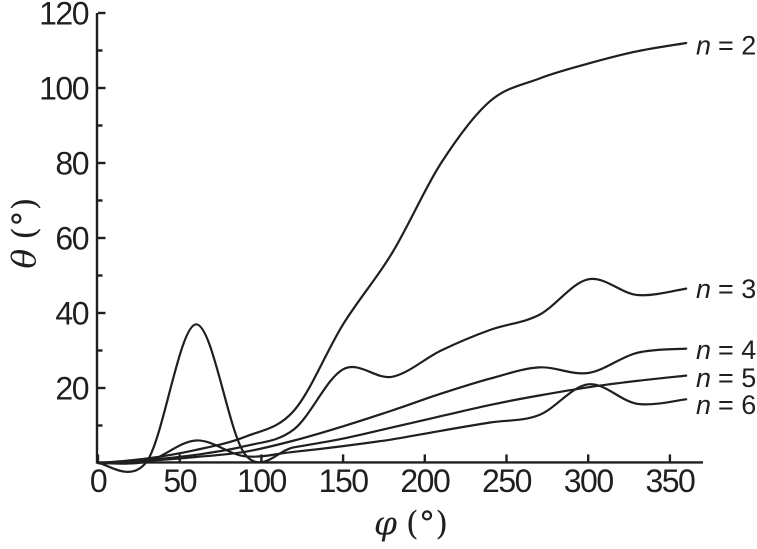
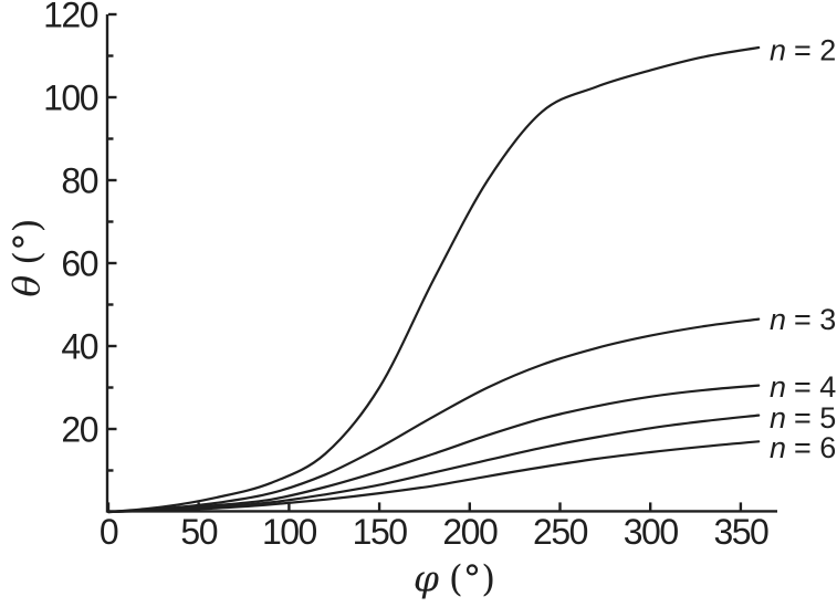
n = 5/60: 37 -> 1
n = 6/60: 6 -> 1
n = 2/150: 37 -> 30
n = 3/150: 25 -> 16
n = 3/300: 49 -> 42
n = 4/300: 24 -> 28
n = 6/300: 21 -> 14
